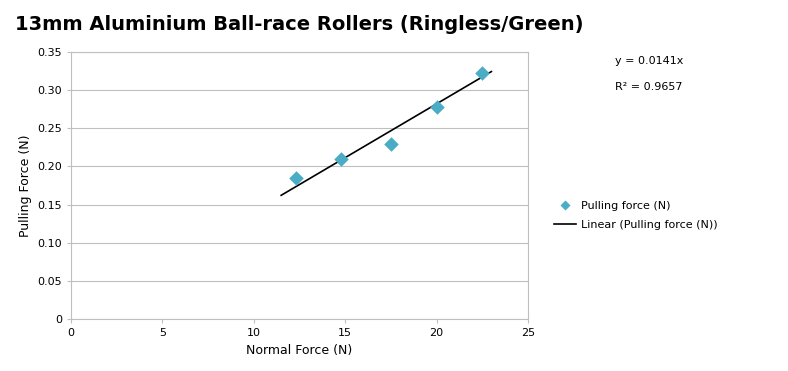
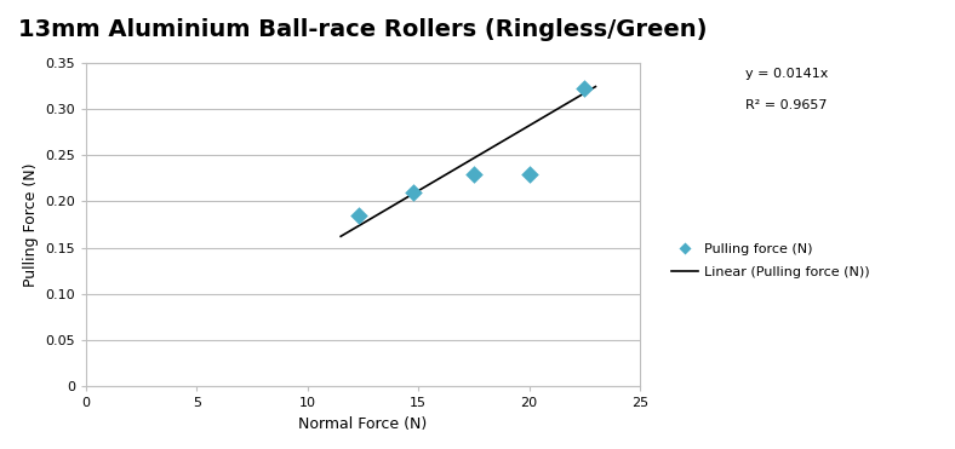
20: 0.278 -> 0.230
